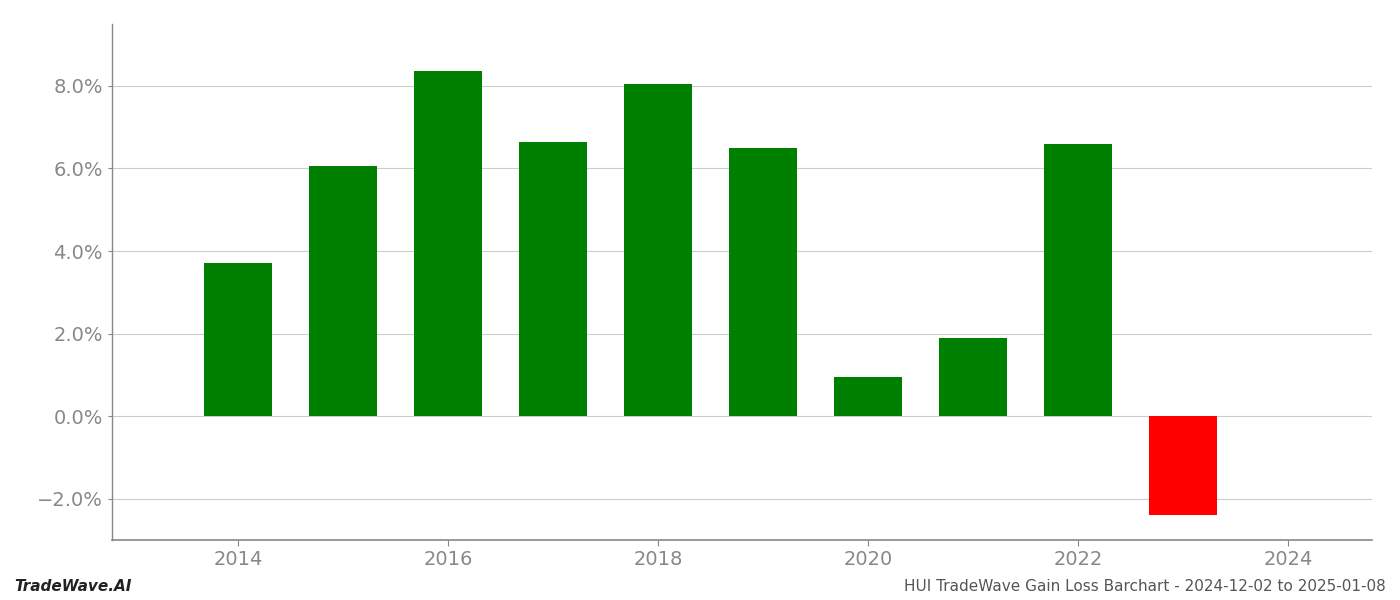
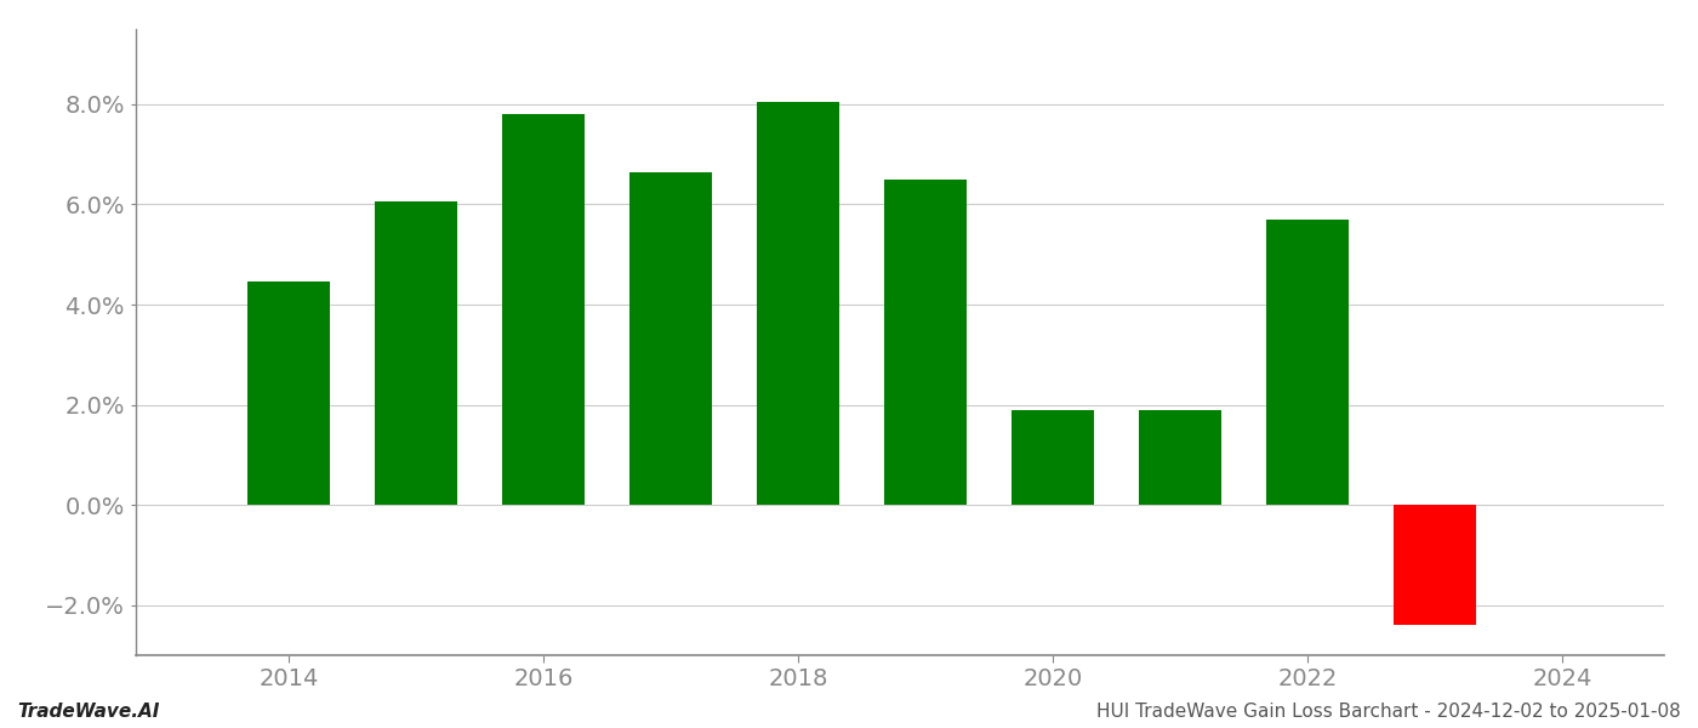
2014: 3.70% -> 4.45%
2016: 8.35% -> 7.80%
2020: 0.95% -> 1.90%
2022: 6.60% -> 5.70%
